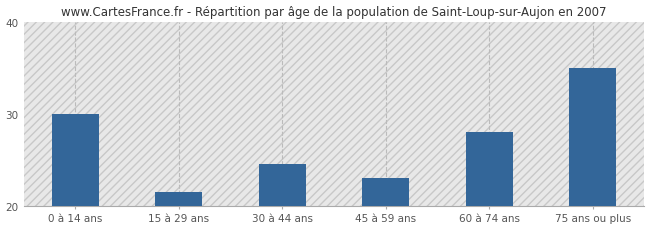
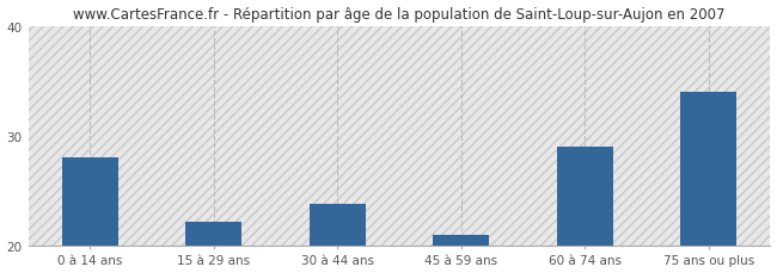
0 à 14 ans: 30.0 -> 28.0
15 à 29 ans: 21.5 -> 22.2
30 à 44 ans: 24.5 -> 23.8
45 à 59 ans: 23.0 -> 21.0
60 à 74 ans: 28.0 -> 29.0
75 ans ou plus: 35.0 -> 34.0
